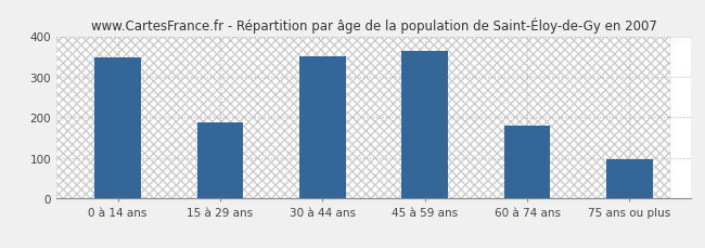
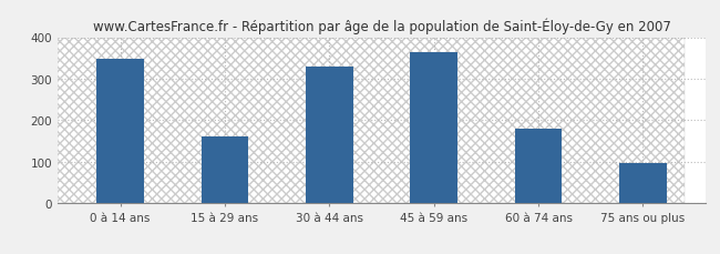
15 à 29 ans: 187 -> 160
30 à 44 ans: 350 -> 330
